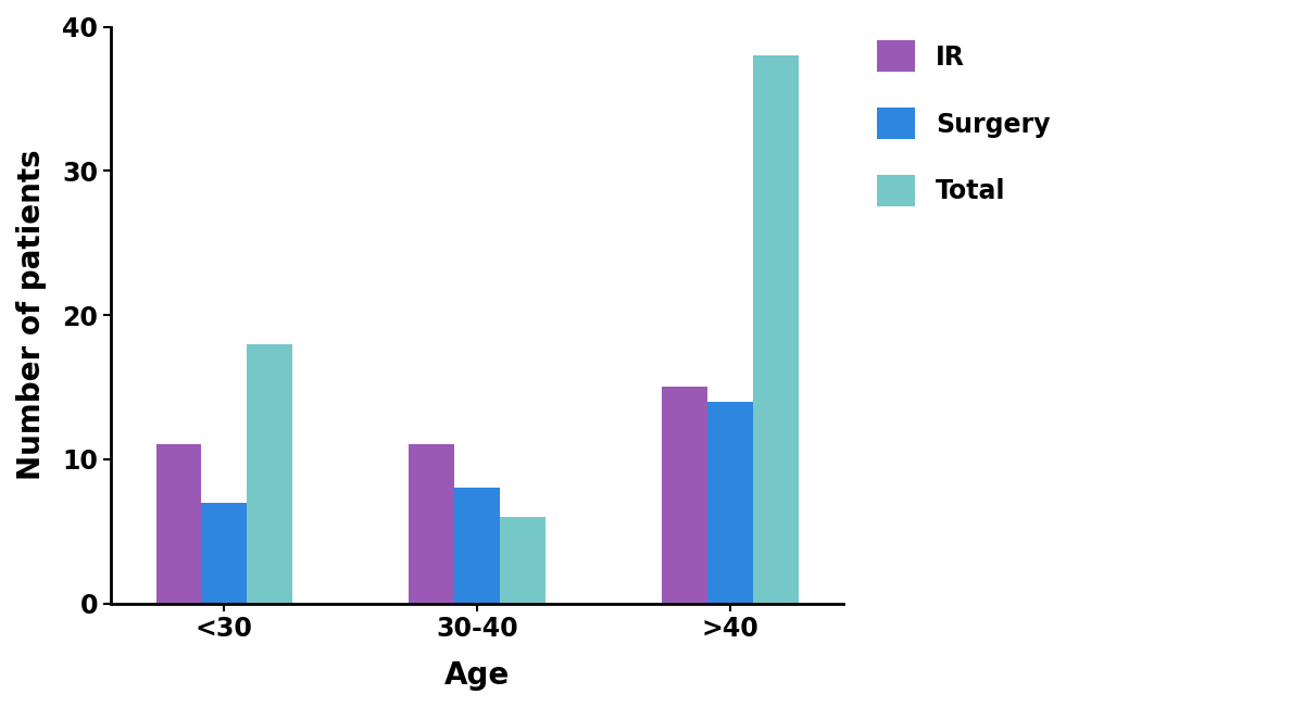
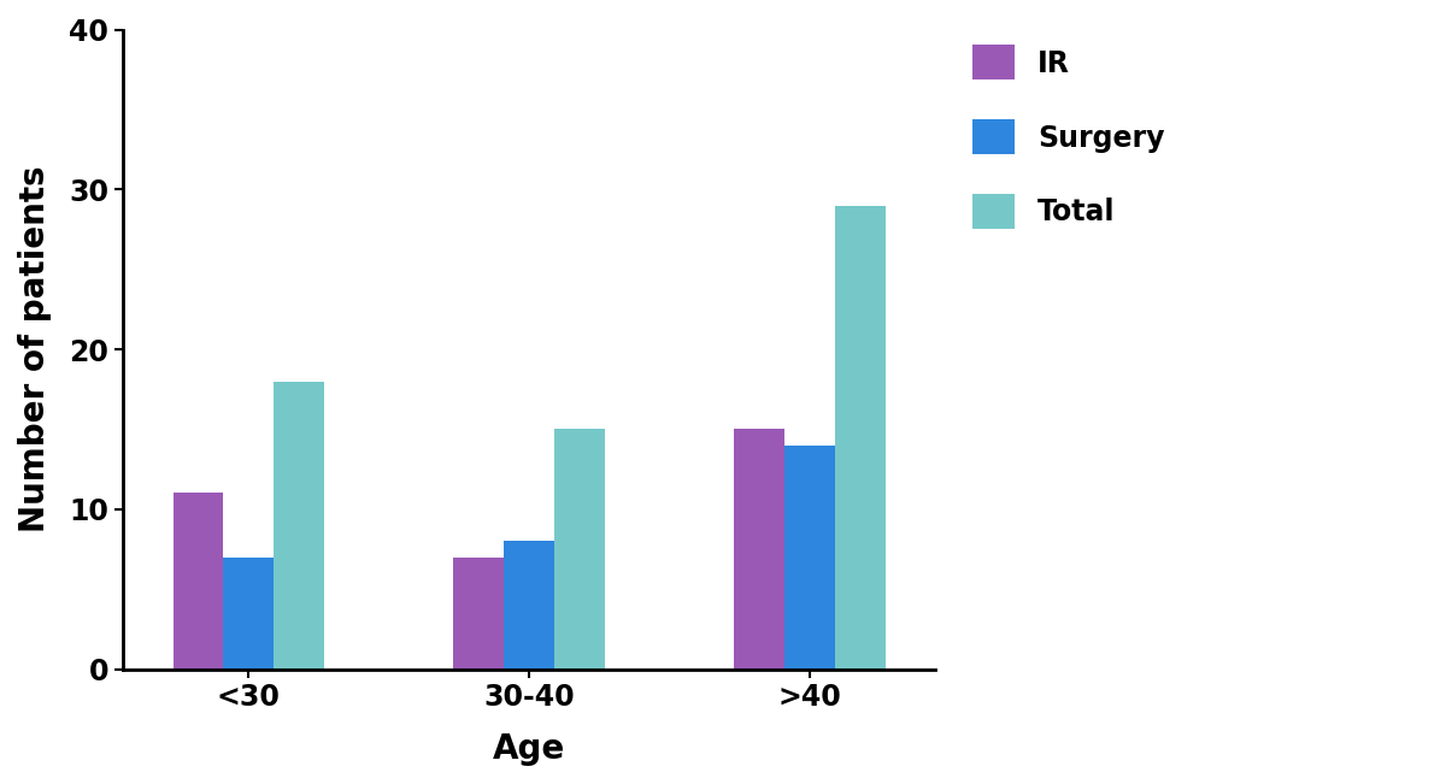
IR/30-40: 11 -> 7
Total/30-40: 6 -> 15
Total/>40: 38 -> 29
